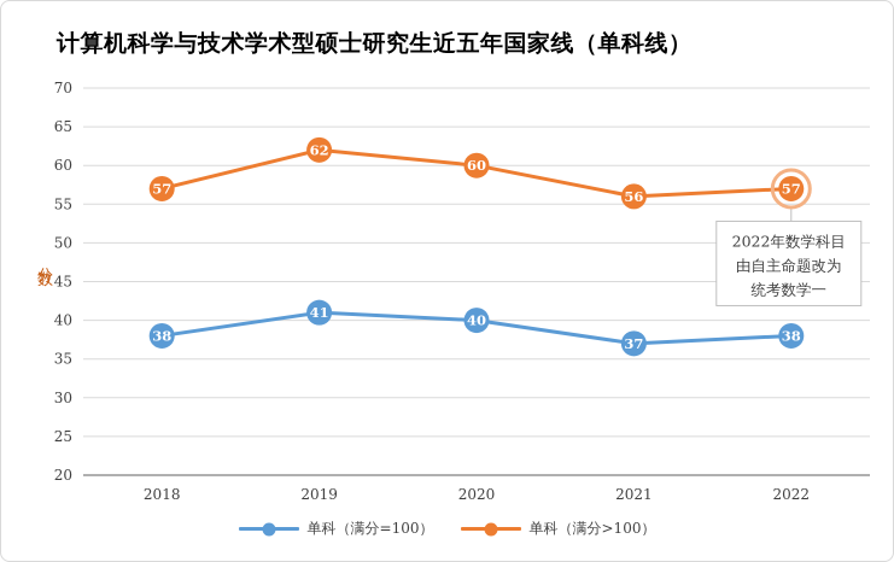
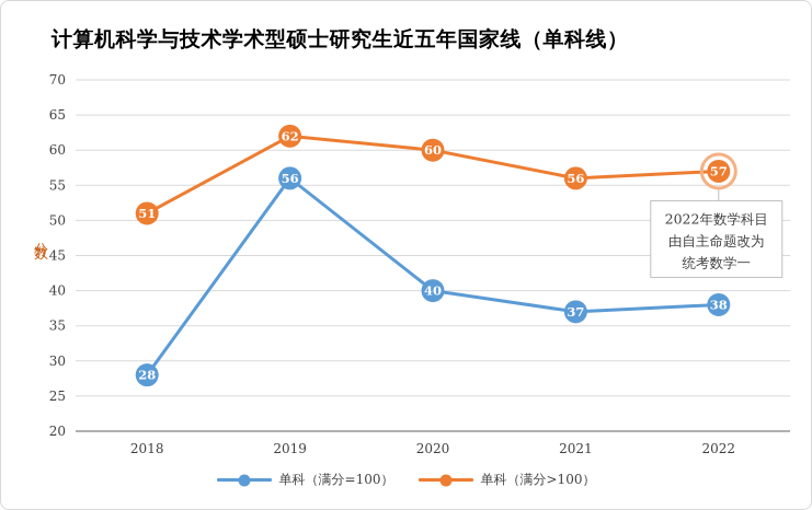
单科（满分=100）/2018: 38 -> 28
单科（满分>100）/2018: 57 -> 51
单科（满分=100）/2019: 41 -> 56
